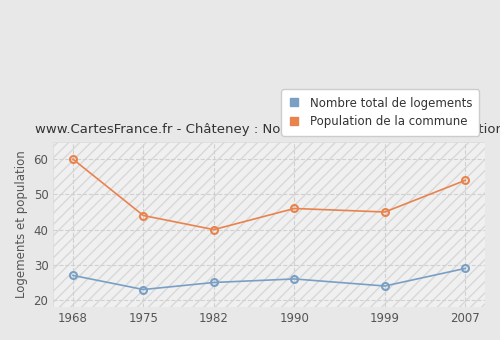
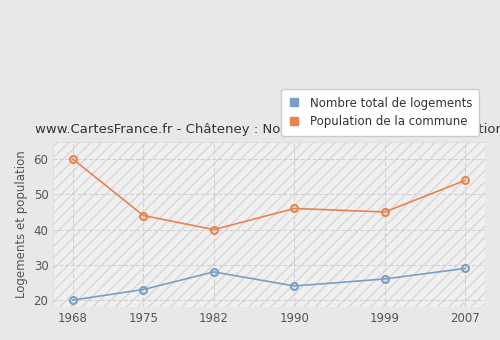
Nombre total de logements/1968: 27 -> 20
Nombre total de logements/1982: 25 -> 28
Nombre total de logements/1990: 26 -> 24
Nombre total de logements/1999: 24 -> 26
